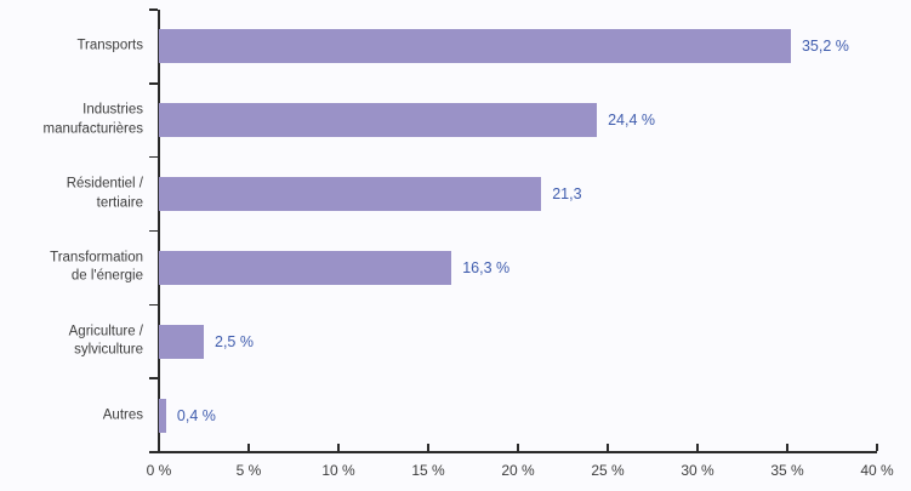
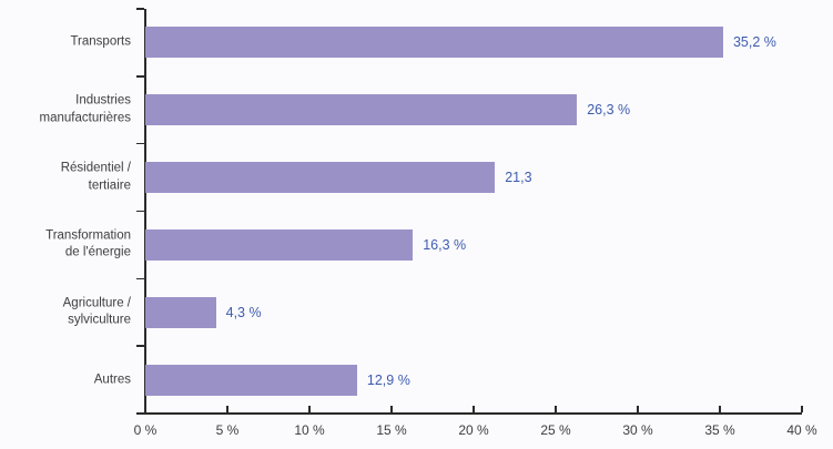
Industries manufacturières: 24,4 -> 26,3
Agriculture / sylviculture: 2,5 -> 4,3
Autres: 0,4 -> 12,9
